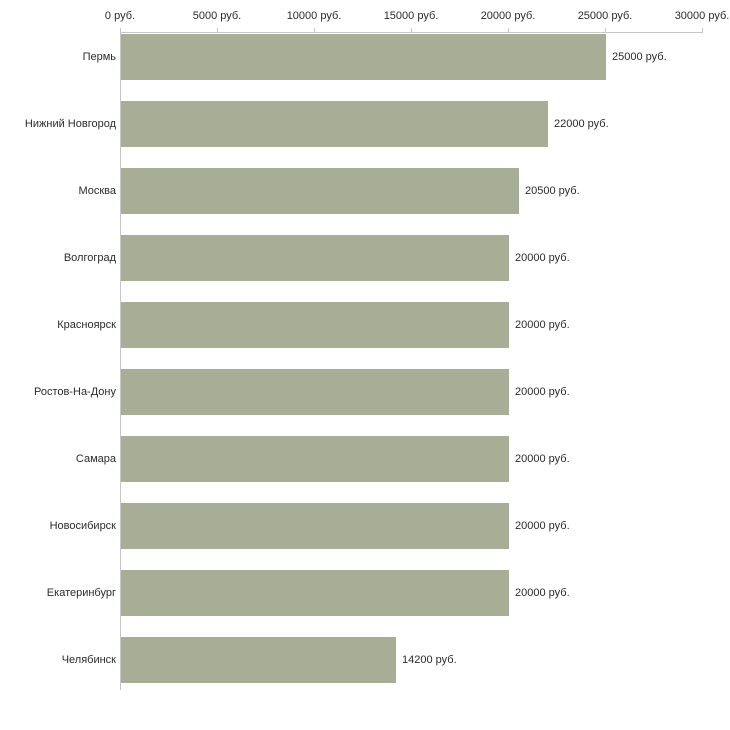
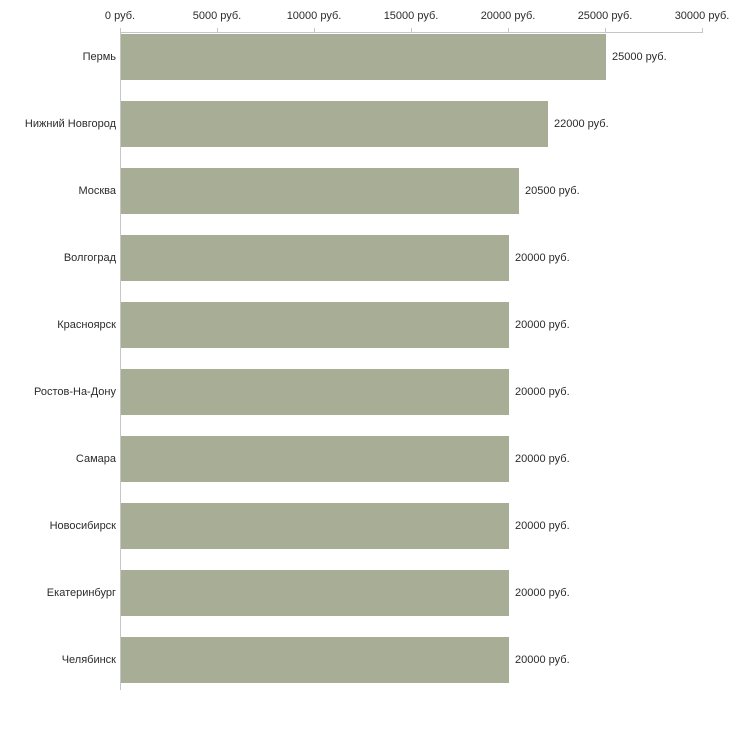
Челябинск: 14200 -> 20000
